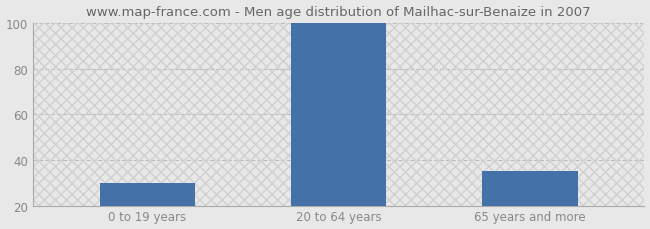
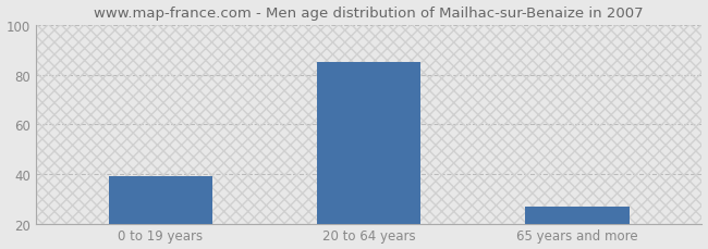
0 to 19 years: 30 -> 39
20 to 64 years: 100 -> 85
65 years and more: 35 -> 27
